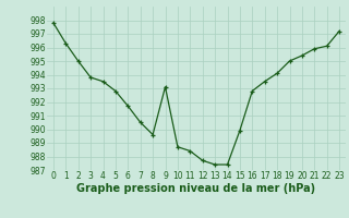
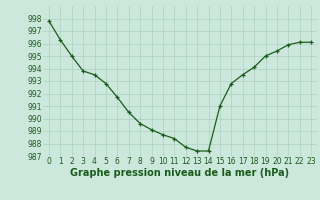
9: 993.1 -> 989.1
15: 989.9 -> 991.0
23: 997.2 -> 996.1
